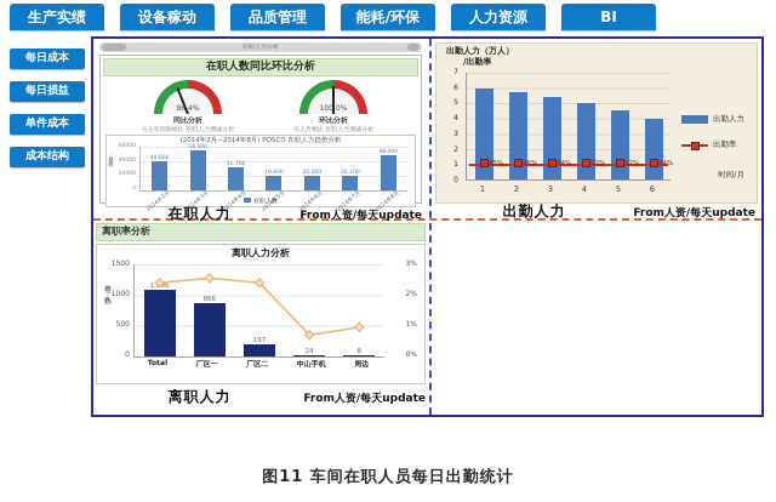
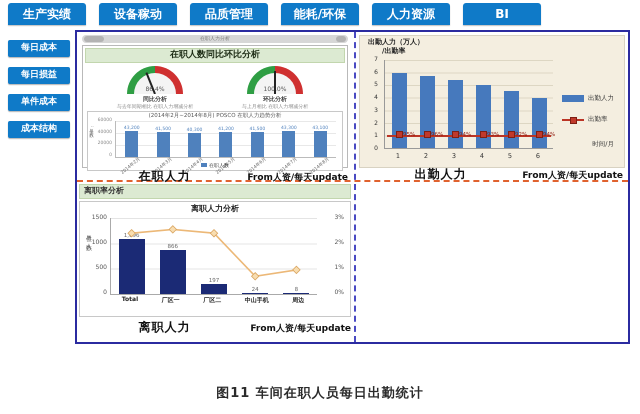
(2014年2月~2014年8月) POSCO 在职人力趋势分析/2014年2月: 40,600 -> 43,200
(2014年2月~2014年8月) POSCO 在职人力趋势分析/2014年3月: 54,500 -> 41,500
(2014年2月~2014年8月) POSCO 在职人力趋势分析/2014年4月: 31,700 -> 40,300
(2014年2月~2014年8月) POSCO 在职人力趋势分析/2014年5月: 19,600 -> 41,200
(2014年2月~2014年8月) POSCO 在职人力趋势分析/2014年6月: 20,000 -> 41,500
(2014年2月~2014年8月) POSCO 在职人力趋势分析/2014年7月: 20,100 -> 43,300
(2014年2月~2014年8月) POSCO 在职人力趋势分析/2014年8月: 48,000 -> 43,100
